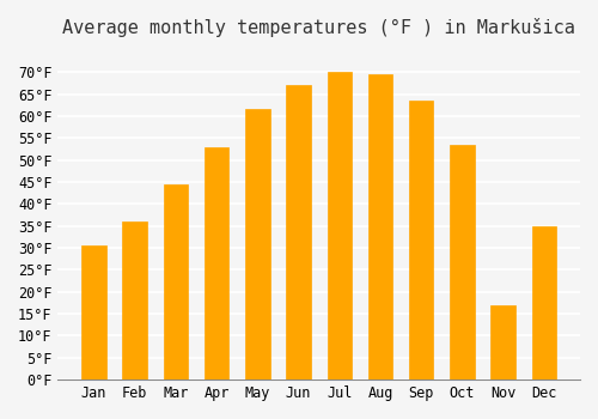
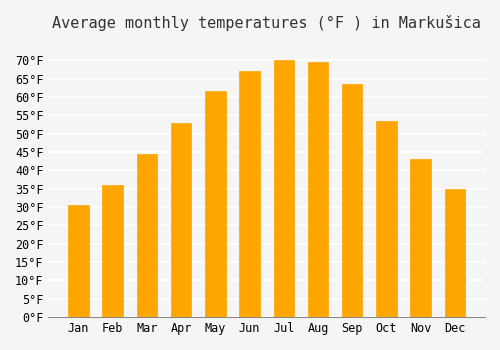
Nov: 17.0°F -> 43.0°F
